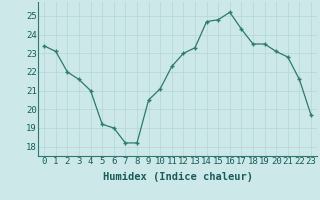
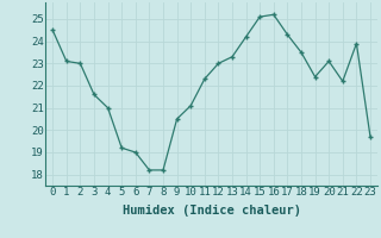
0: 23.4 -> 24.5
2: 22.0 -> 23.0
14: 24.7 -> 24.2
15: 24.8 -> 25.1
19: 23.5 -> 22.4
21: 22.8 -> 22.2
22: 21.6 -> 23.9
